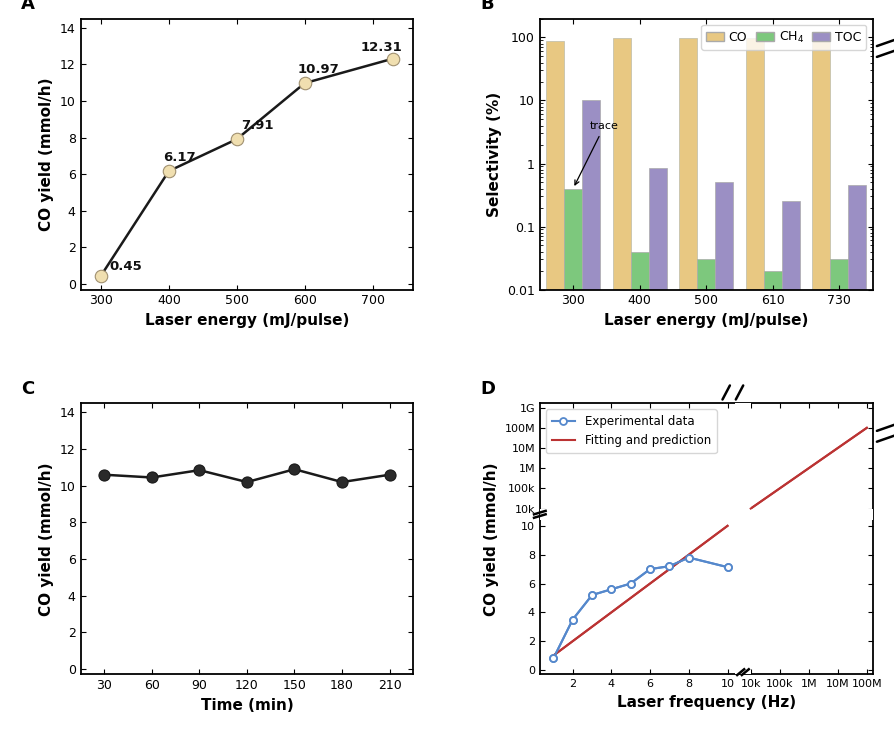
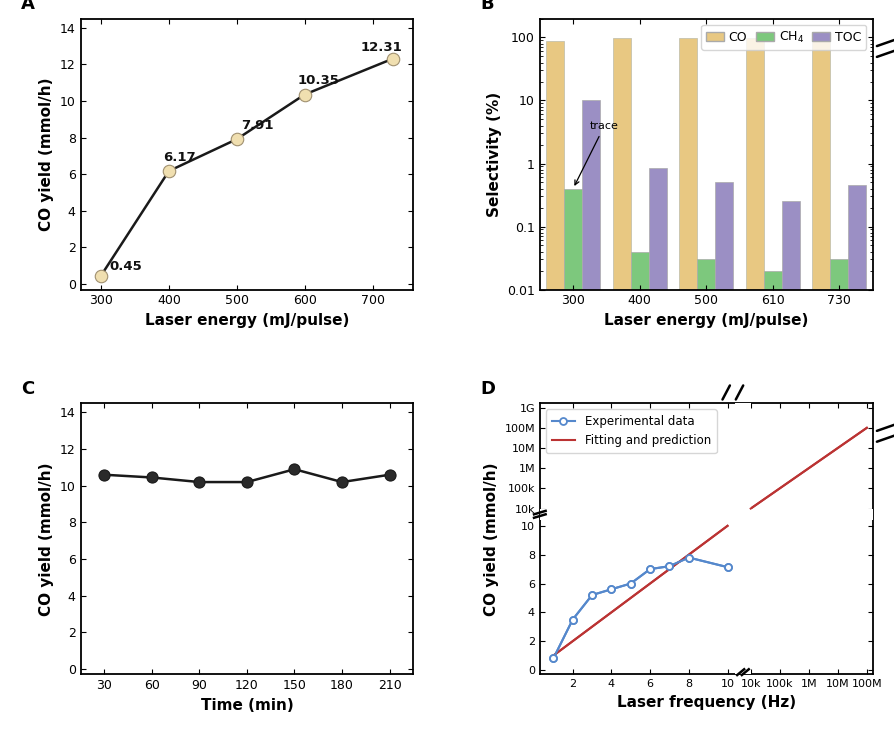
600: 10.97 -> 10.35
90: 10.8 -> 10.2
